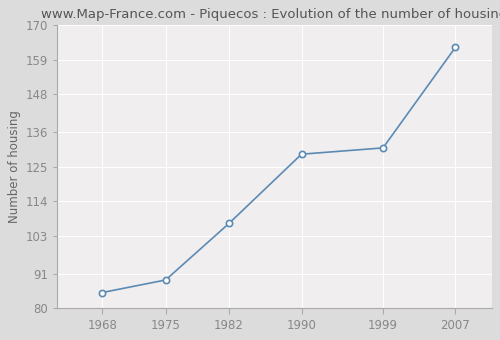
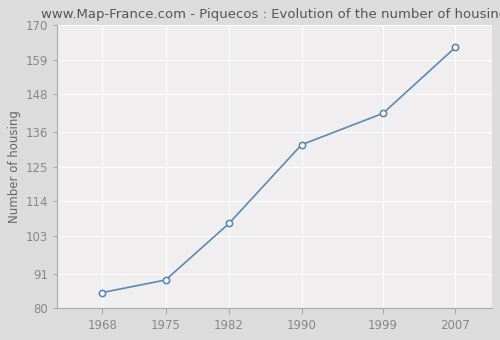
1990: 129 -> 132
1999: 131 -> 142
